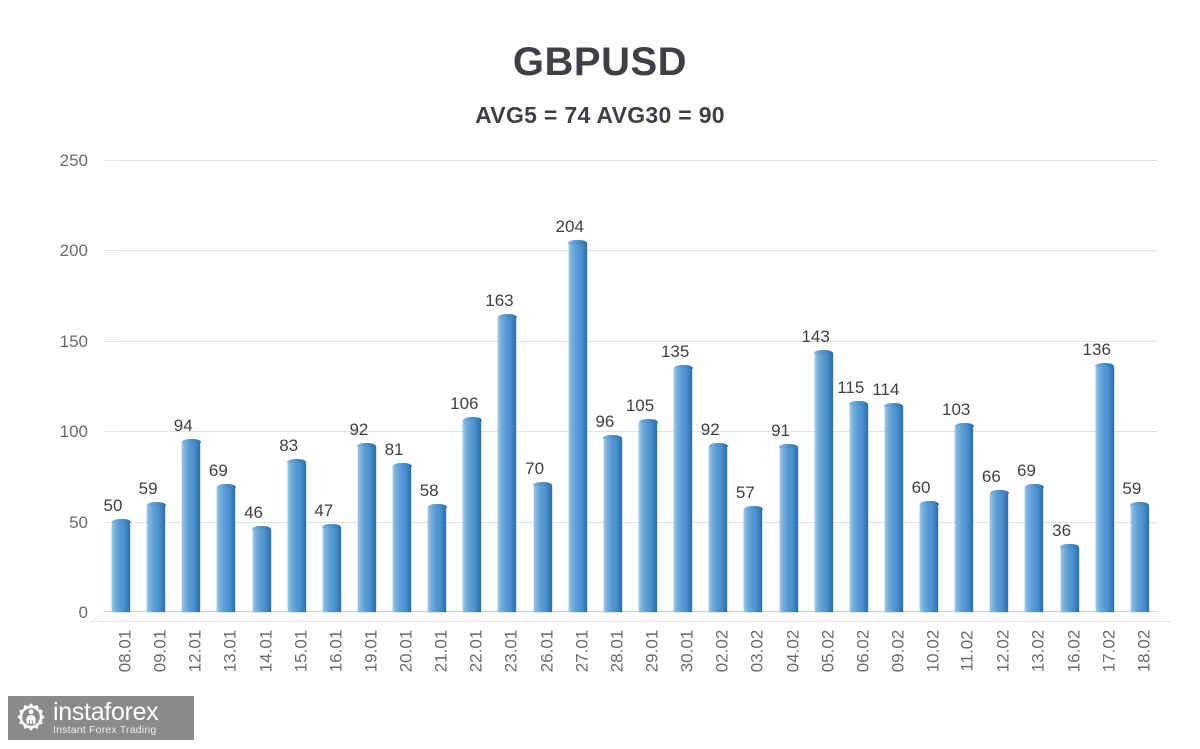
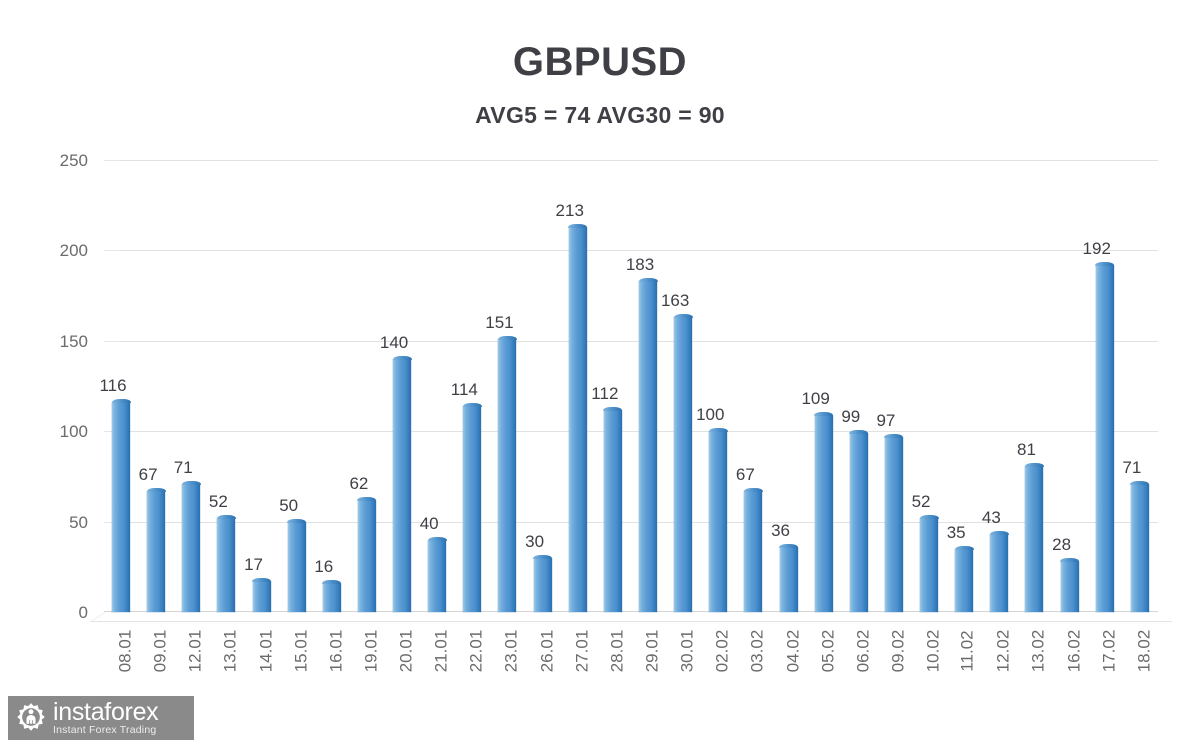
08.01: 50 -> 116
09.01: 59 -> 67
12.01: 94 -> 71
13.01: 69 -> 52
14.01: 46 -> 17
15.01: 83 -> 50
16.01: 47 -> 16
19.01: 92 -> 62
20.01: 81 -> 140
21.01: 58 -> 40
22.01: 106 -> 114
23.01: 163 -> 151
26.01: 70 -> 30
27.01: 204 -> 213
28.01: 96 -> 112
29.01: 105 -> 183
30.01: 135 -> 163
02.02: 92 -> 100
03.02: 57 -> 67
04.02: 91 -> 36
05.02: 143 -> 109
06.02: 115 -> 99
09.02: 114 -> 97
10.02: 60 -> 52
11.02: 103 -> 35
12.02: 66 -> 43
13.02: 69 -> 81
16.02: 36 -> 28
17.02: 136 -> 192
18.02: 59 -> 71
